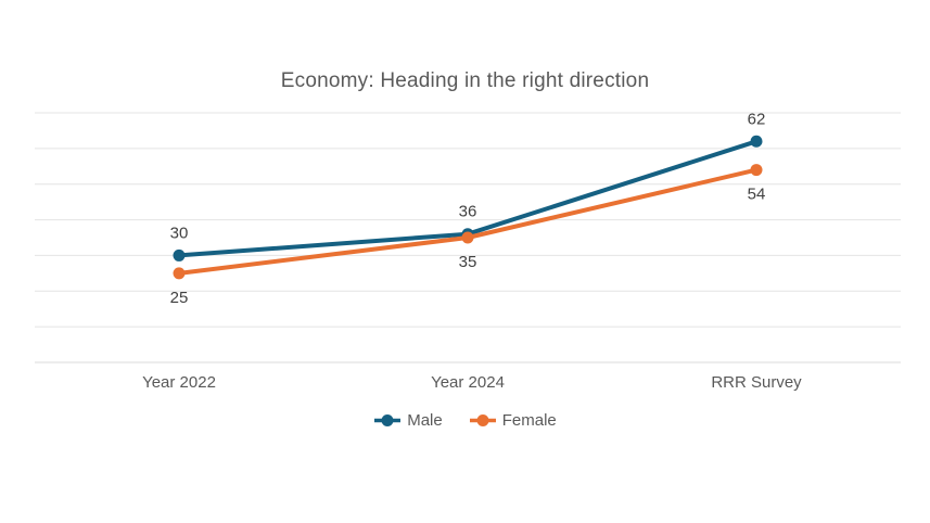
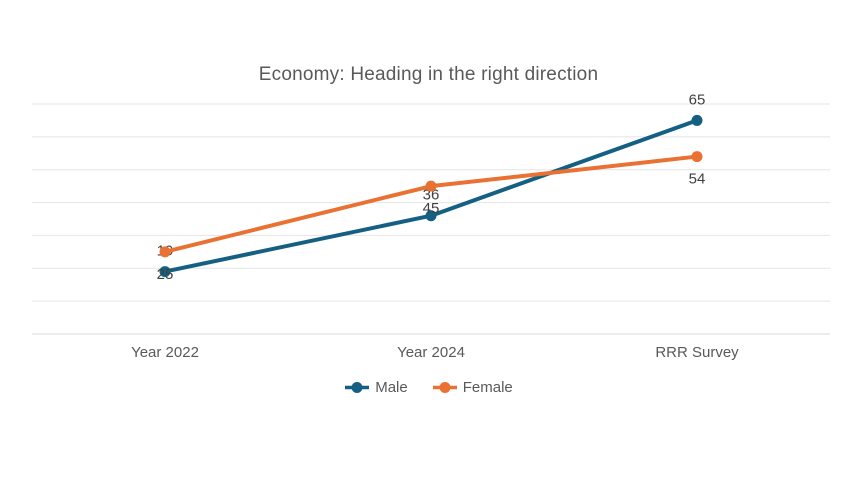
Male/Year 2022: 30 -> 19
Female/Year 2024: 35 -> 45
Male/RRR Survey: 62 -> 65
